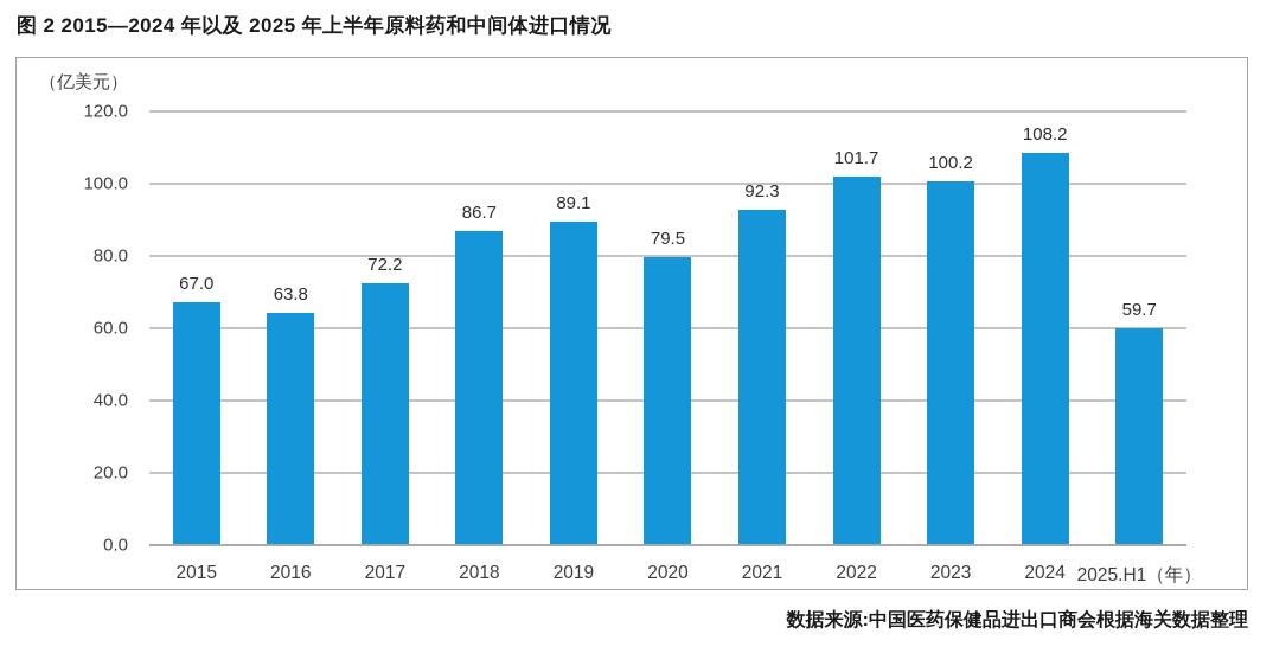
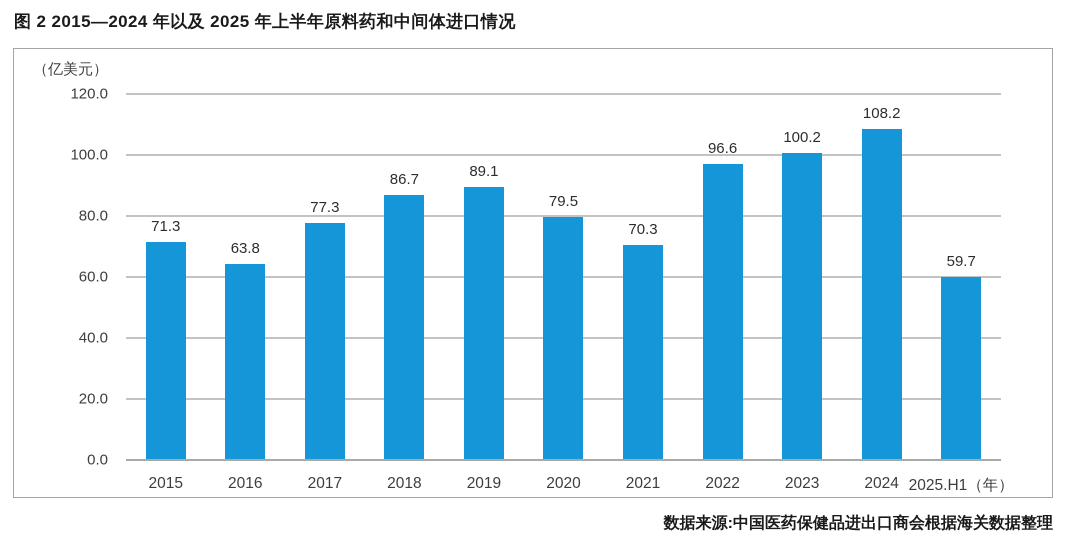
2015: 67.0 -> 71.3
2017: 72.2 -> 77.3
2021: 92.3 -> 70.3
2022: 101.7 -> 96.6
